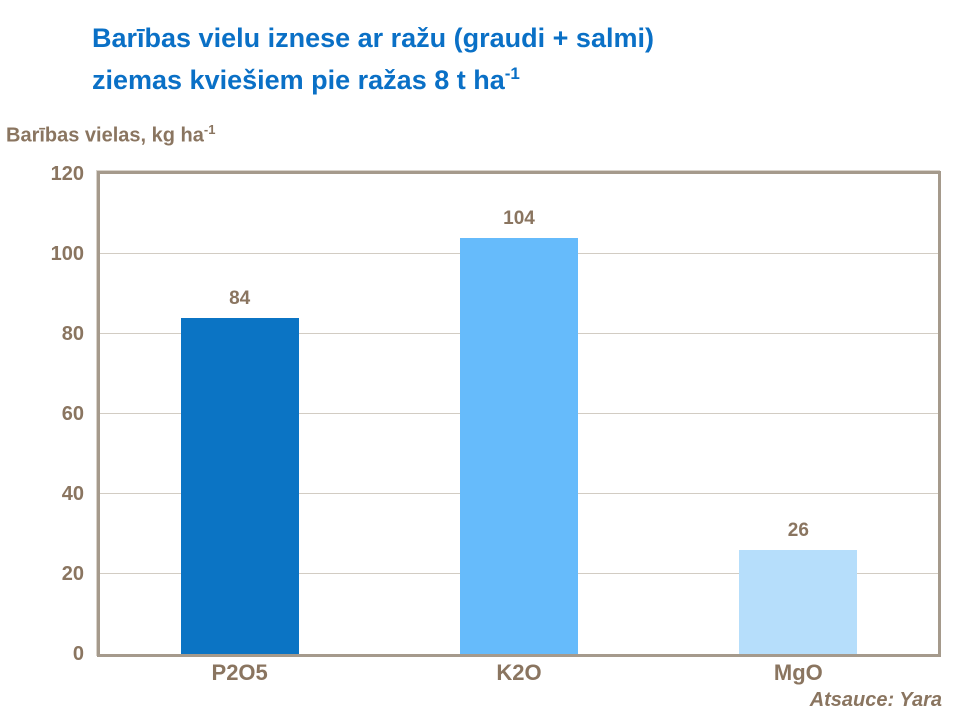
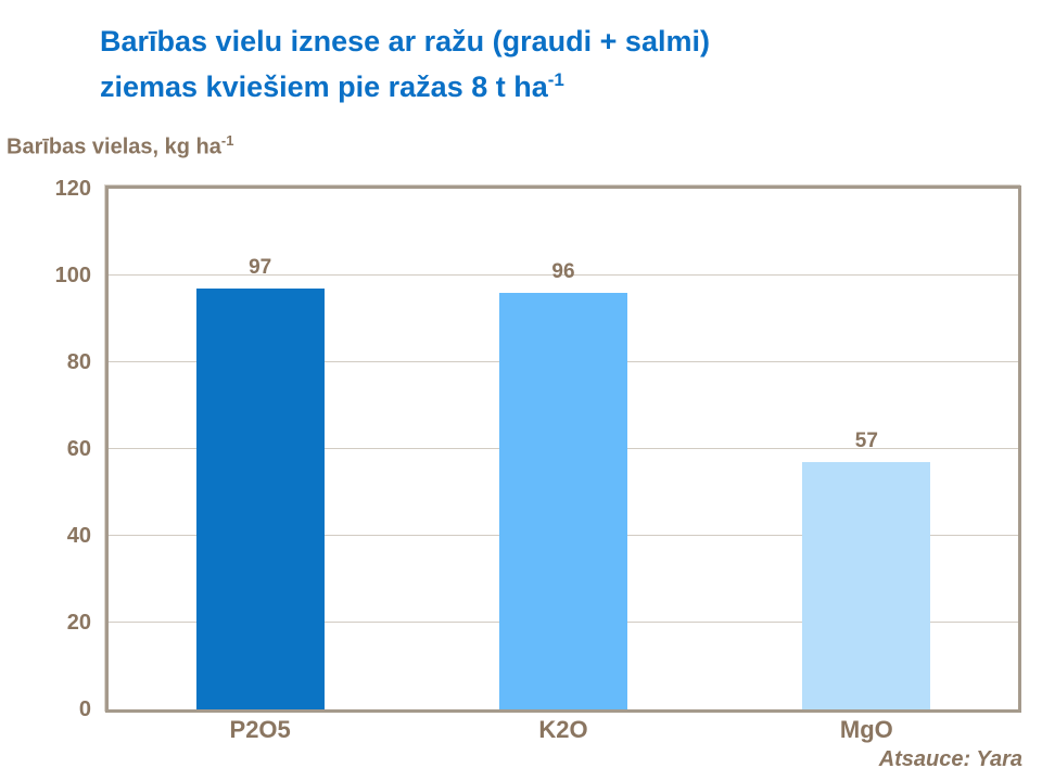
P2O5: 84 -> 97
K2O: 104 -> 96
MgO: 26 -> 57
